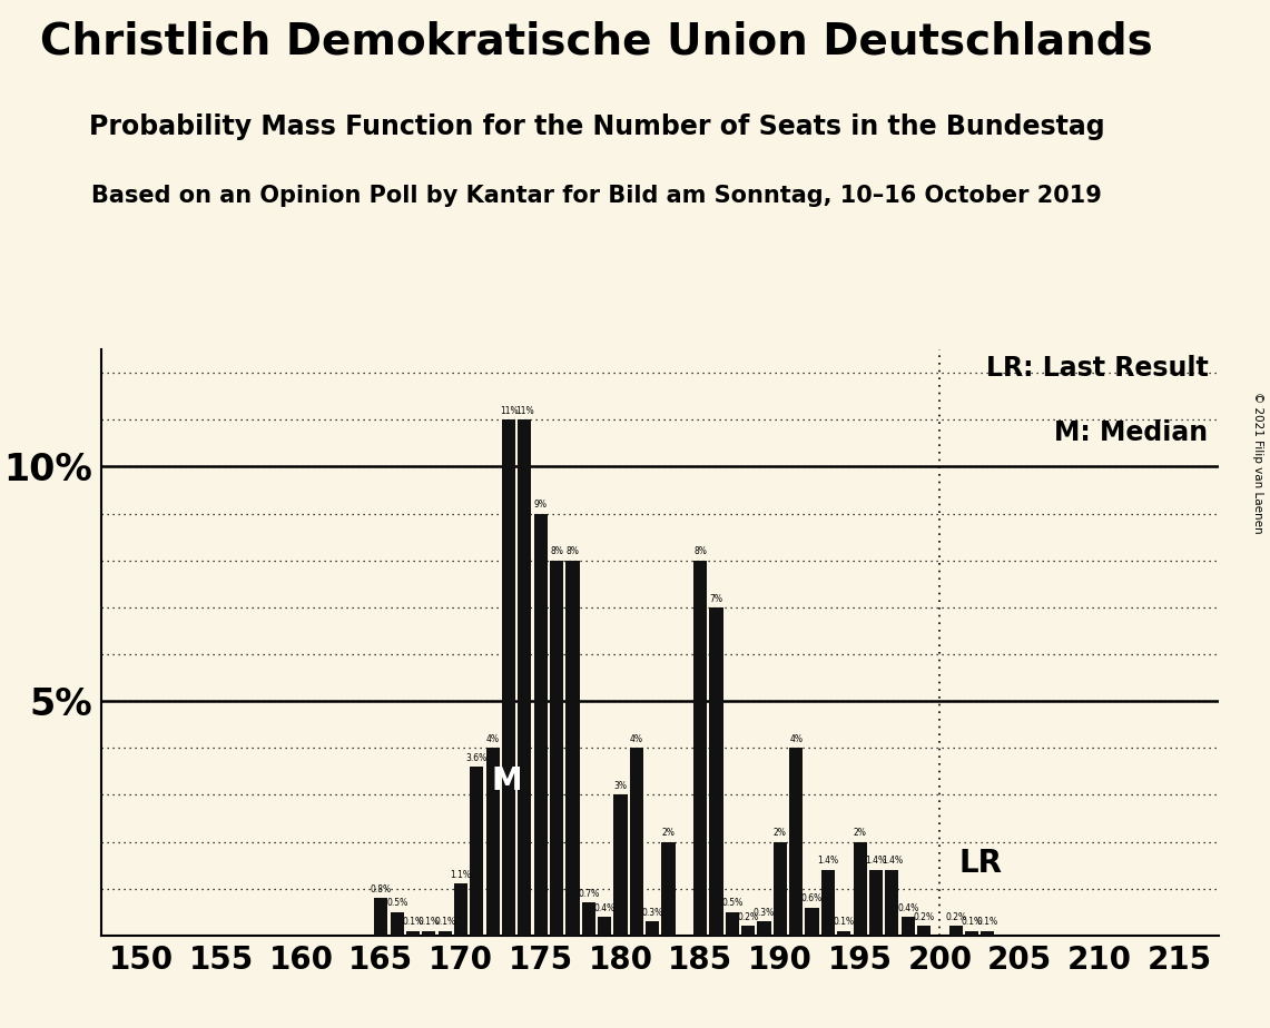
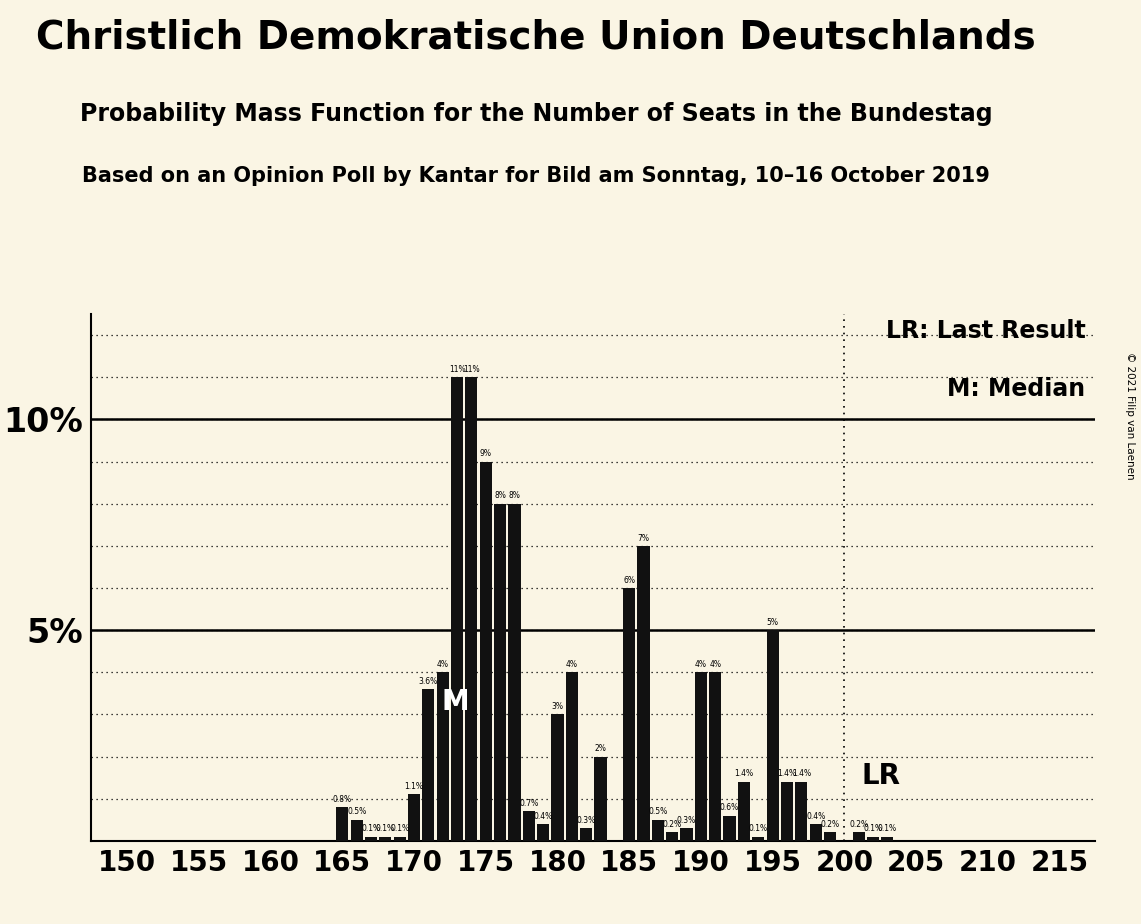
185: 8% -> 6%
190: 2% -> 4%
195: 2% -> 5%
